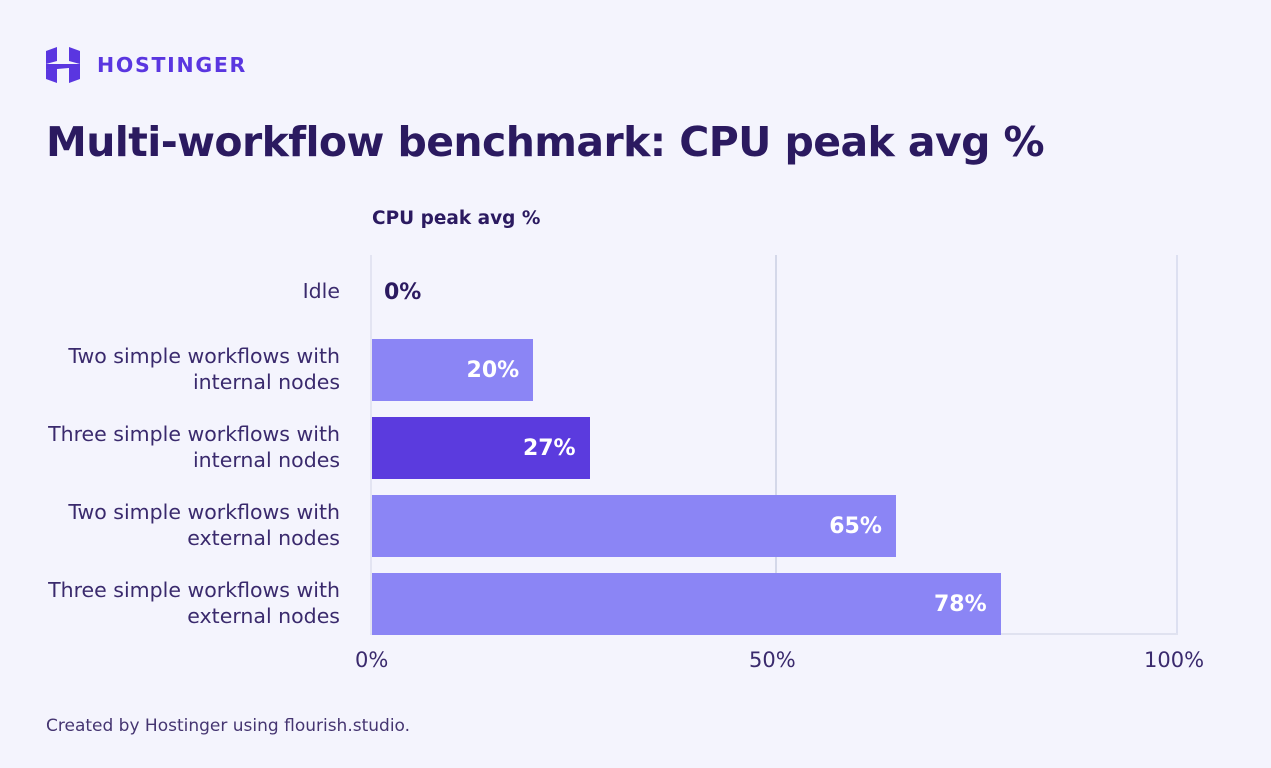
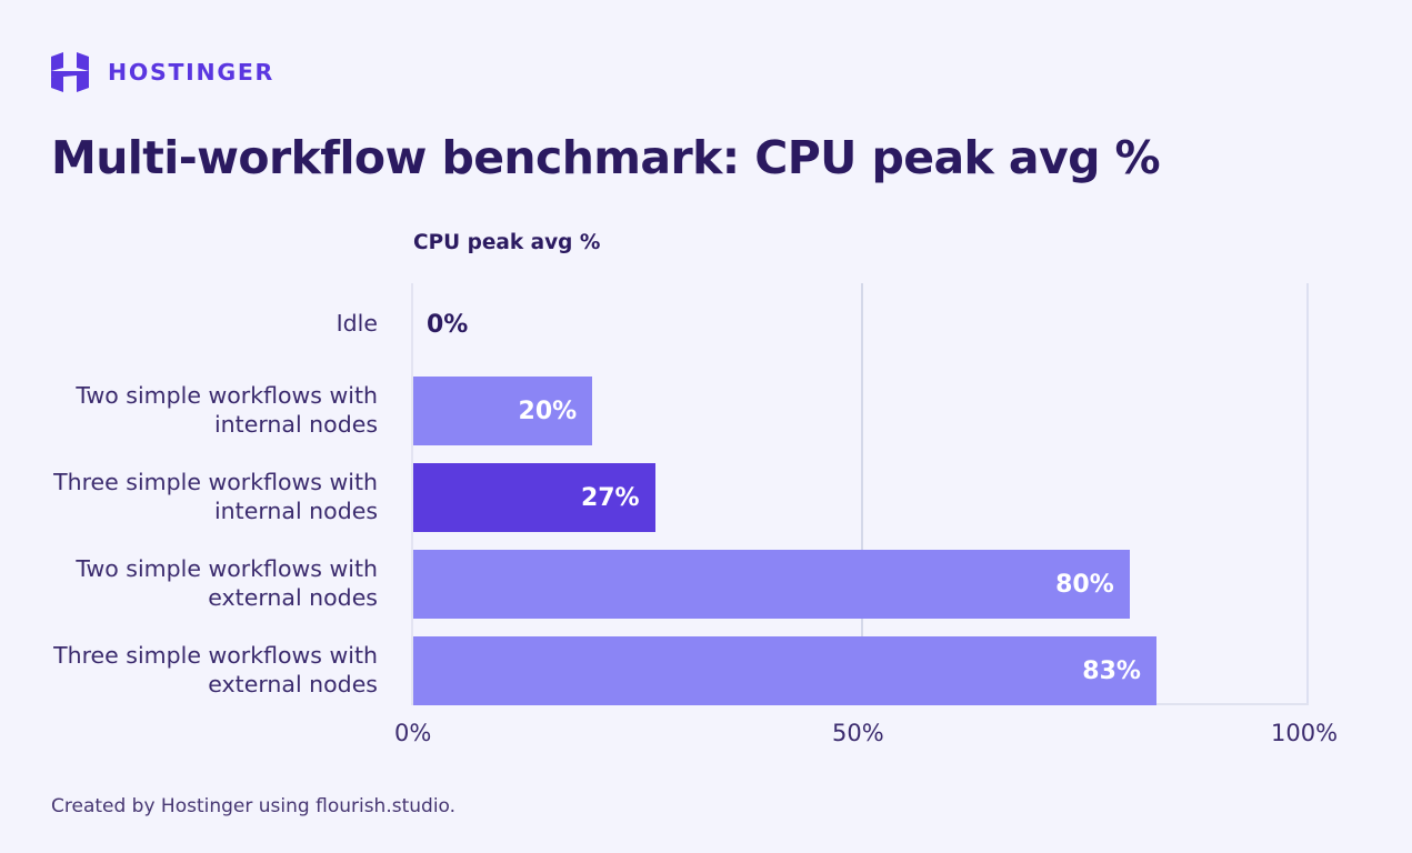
Two simple workflows with external nodes: 65% -> 80%
Three simple workflows with external nodes: 78% -> 83%
